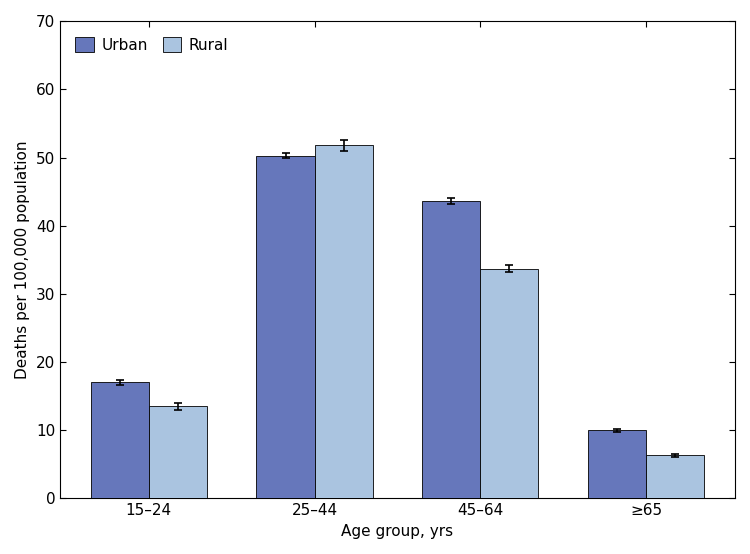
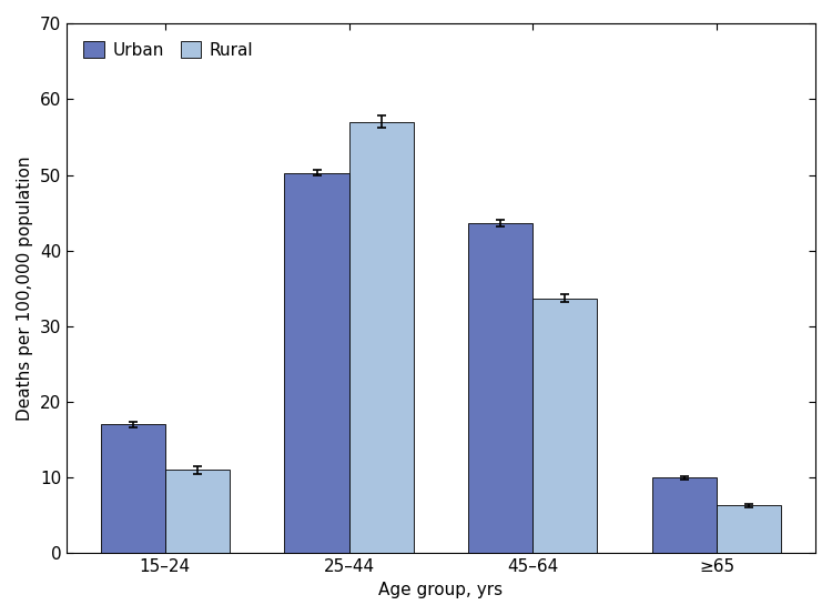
Rural/15–24: 13.5 -> 11.0
Rural/25–44: 51.8 -> 57.0
